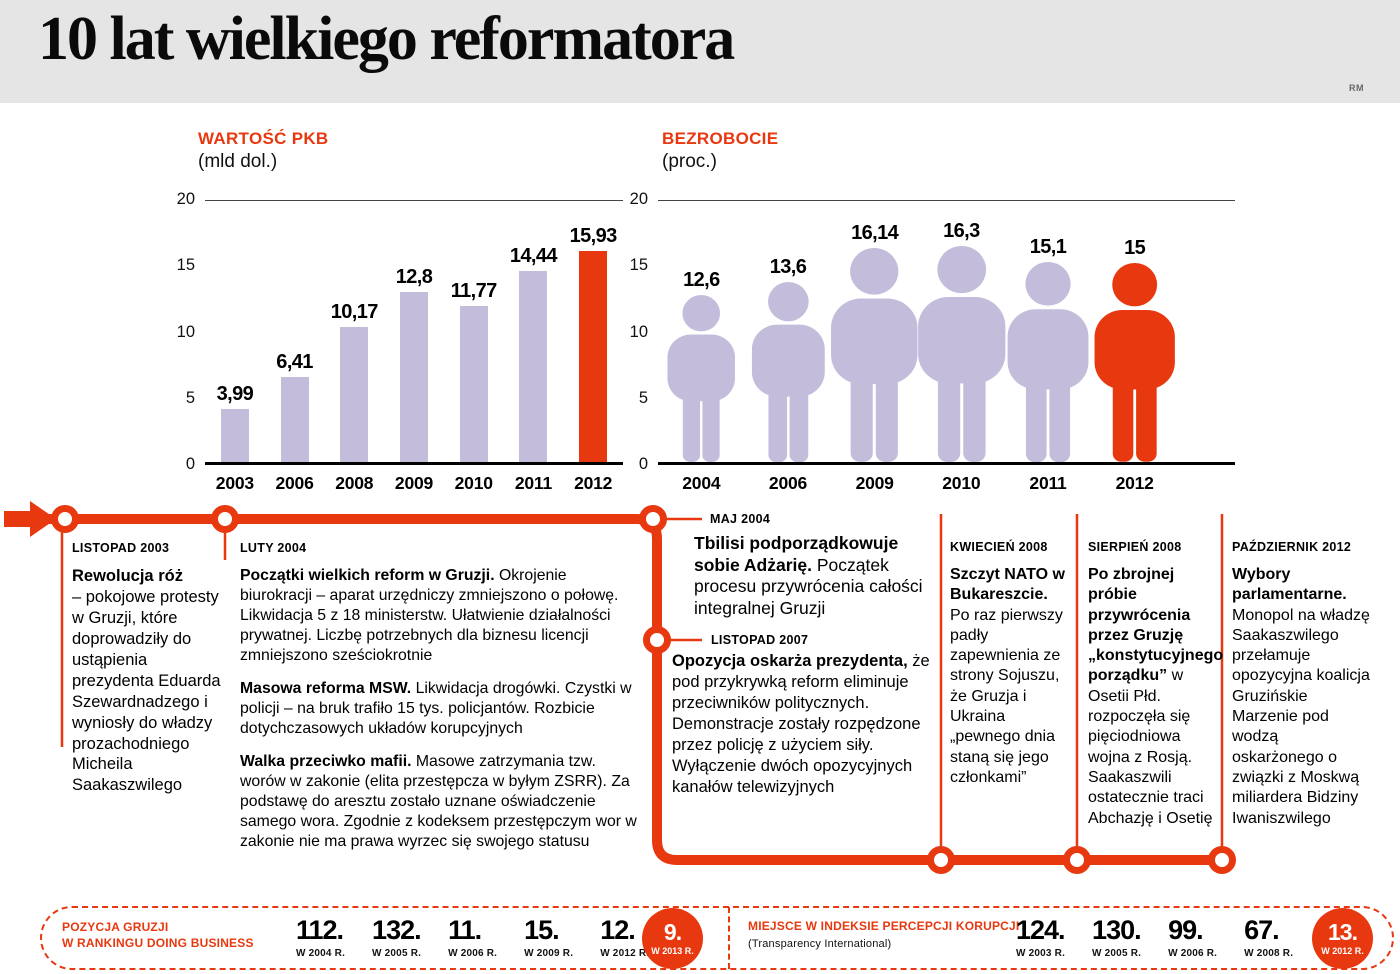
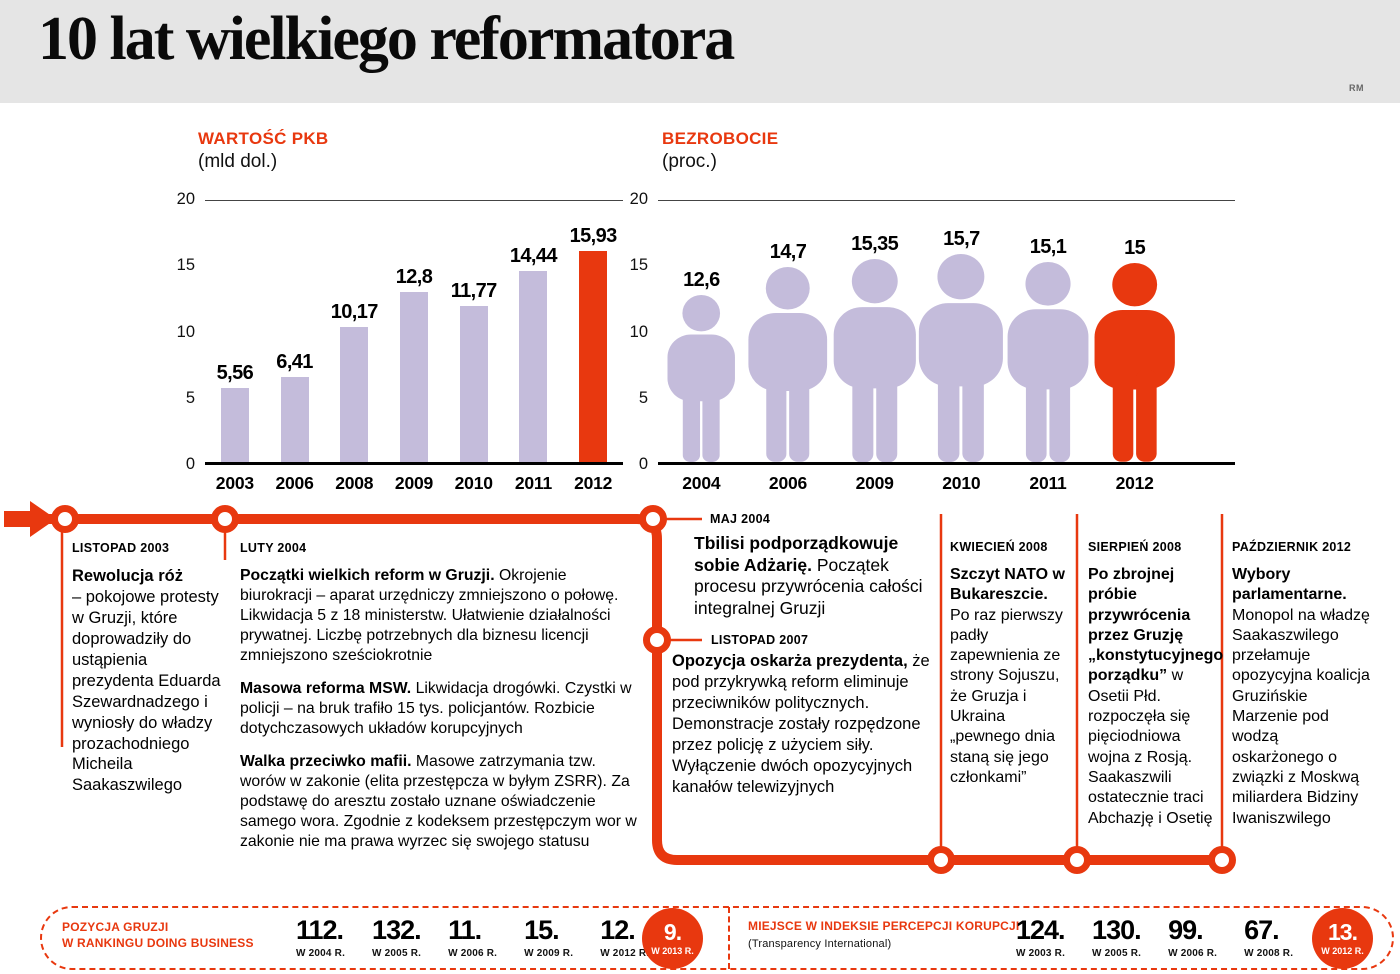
WARTOŚĆ PKB/2003: 3,99 -> 5,56
BEZROBOCIE/2006: 13,6 -> 14,7
BEZROBOCIE/2009: 16,14 -> 15,35
BEZROBOCIE/2010: 16,3 -> 15,7
